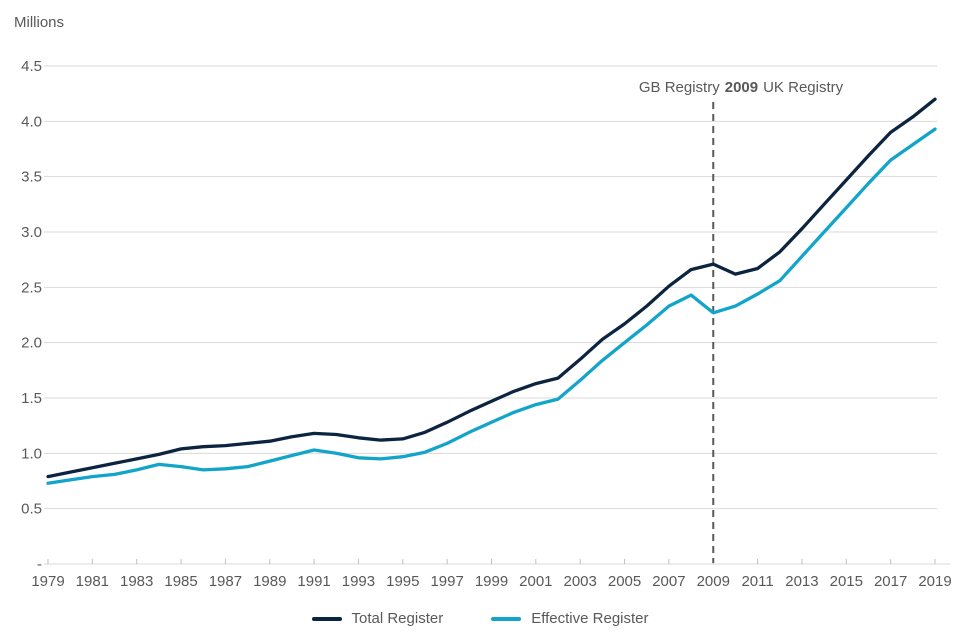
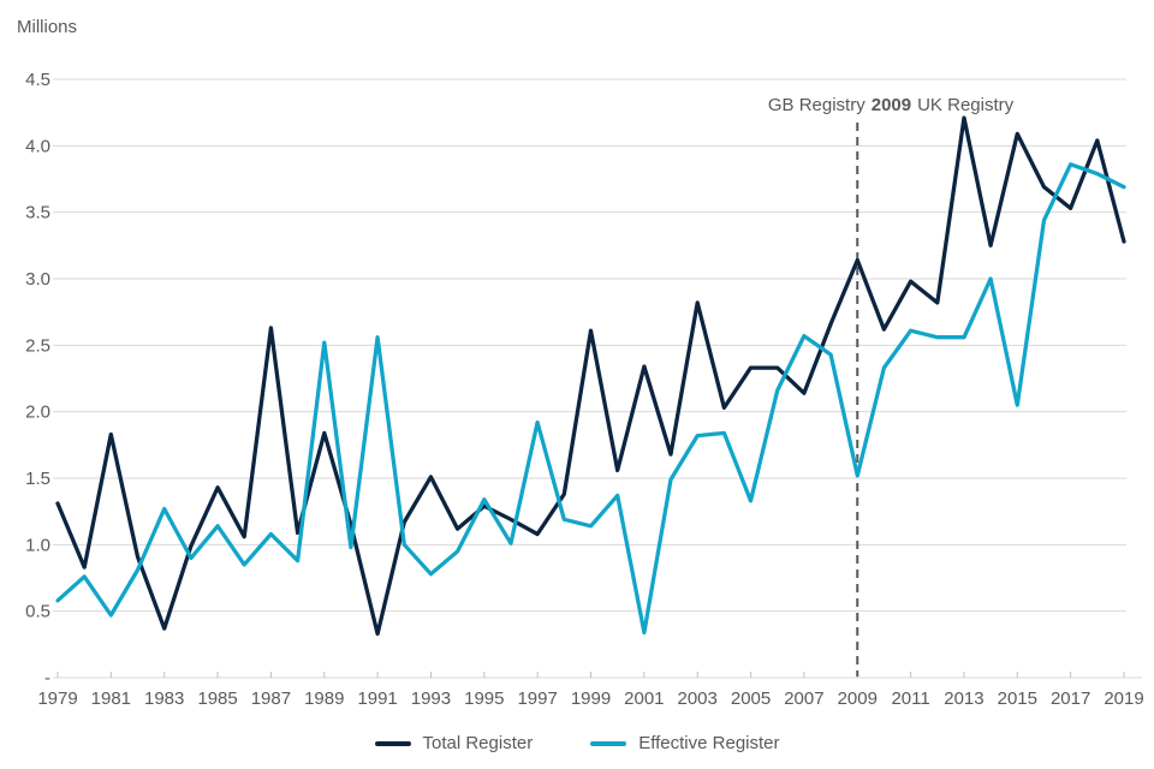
Total Register/1979: 0.79 -> 1.31
Effective Register/1979: 0.73 -> 0.58
Total Register/1981: 0.87 -> 1.83
Effective Register/1981: 0.79 -> 0.47
Total Register/1983: 0.95 -> 0.37
Effective Register/1983: 0.85 -> 1.27
Total Register/1985: 1.04 -> 1.43
Effective Register/1985: 0.88 -> 1.14
Total Register/1987: 1.07 -> 2.63
Effective Register/1987: 0.86 -> 1.08
Total Register/1989: 1.11 -> 1.84
Effective Register/1989: 0.93 -> 2.52
Total Register/1991: 1.18 -> 0.33
Effective Register/1991: 1.03 -> 2.56
Total Register/1993: 1.14 -> 1.51
Effective Register/1993: 0.96 -> 0.78
Total Register/1995: 1.13 -> 1.29
Effective Register/1995: 0.97 -> 1.34
Total Register/1997: 1.28 -> 1.08
Effective Register/1997: 1.09 -> 1.92
Total Register/1999: 1.47 -> 2.61
Effective Register/1999: 1.28 -> 1.14
Total Register/2001: 1.63 -> 2.34
Effective Register/2001: 1.44 -> 0.34
Total Register/2003: 1.85 -> 2.82
Effective Register/2003: 1.66 -> 1.82
Total Register/2005: 2.17 -> 2.33
Effective Register/2005: 2.00 -> 1.33
Total Register/2007: 2.51 -> 2.14
Effective Register/2007: 2.33 -> 2.57
Total Register/2009: 2.71 -> 3.14
Effective Register/2009: 2.27 -> 1.52
Total Register/2011: 2.67 -> 2.98
Effective Register/2011: 2.44 -> 2.61
Total Register/2013: 3.03 -> 4.21
Effective Register/2013: 2.78 -> 2.56
Total Register/2015: 3.47 -> 4.09
Effective Register/2015: 3.22 -> 2.05
Total Register/2017: 3.90 -> 3.53
Effective Register/2017: 3.65 -> 3.86
Total Register/2019: 4.20 -> 3.28
Effective Register/2019: 3.93 -> 3.69
